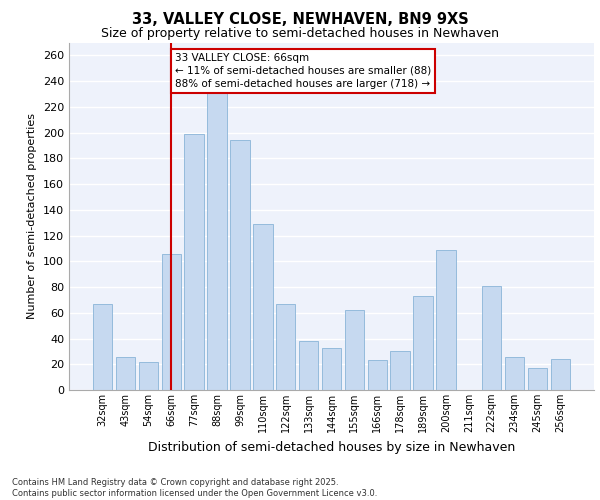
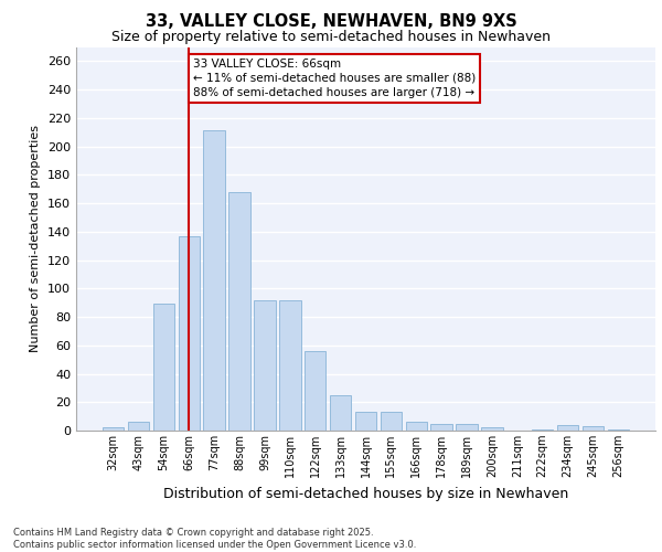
32sqm: 67 -> 2
43sqm: 26 -> 6
54sqm: 22 -> 89
66sqm: 106 -> 137
77sqm: 199 -> 211
88sqm: 231 -> 168
99sqm: 194 -> 92
110sqm: 129 -> 92
122sqm: 67 -> 56
133sqm: 38 -> 25
144sqm: 33 -> 13
155sqm: 62 -> 13
166sqm: 23 -> 6
178sqm: 30 -> 5
189sqm: 73 -> 5
200sqm: 109 -> 2
222sqm: 81 -> 1
234sqm: 26 -> 4
245sqm: 17 -> 3
256sqm: 24 -> 1
